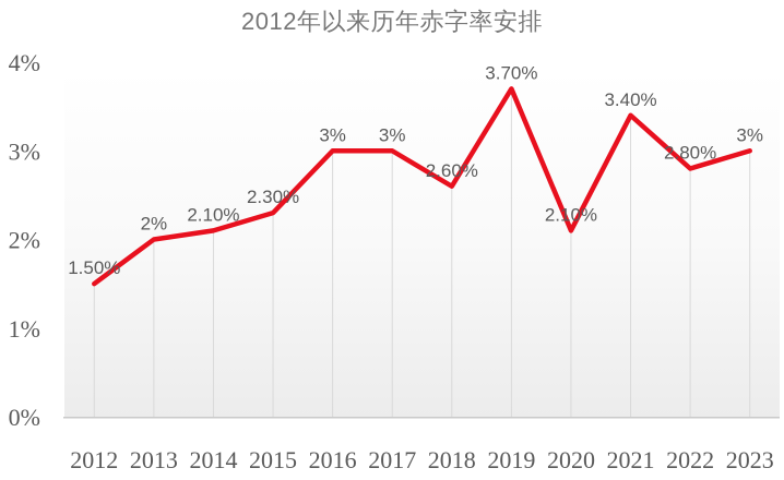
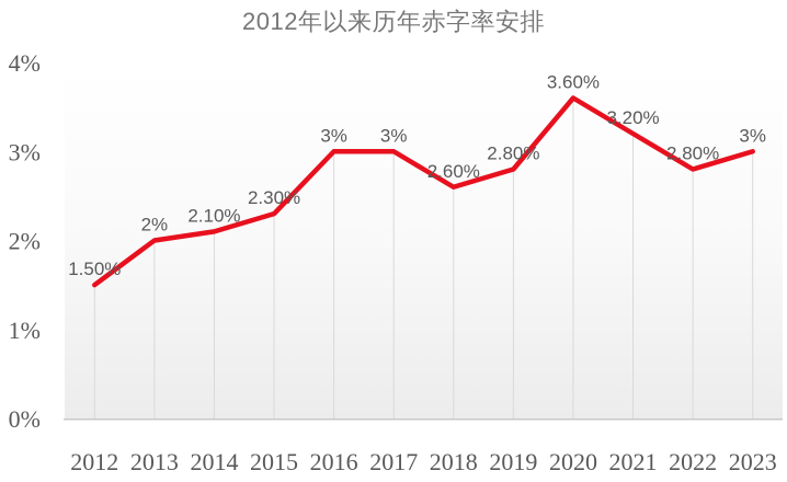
2019: 3.70% -> 2.80%
2020: 2.10% -> 3.60%
2021: 3.40% -> 3.20%
